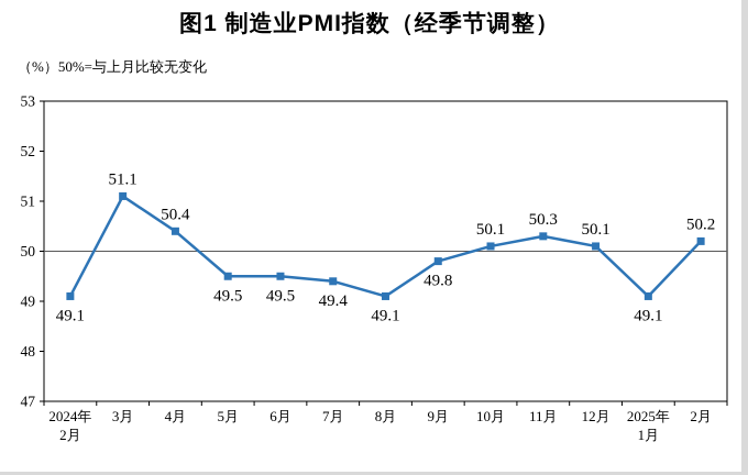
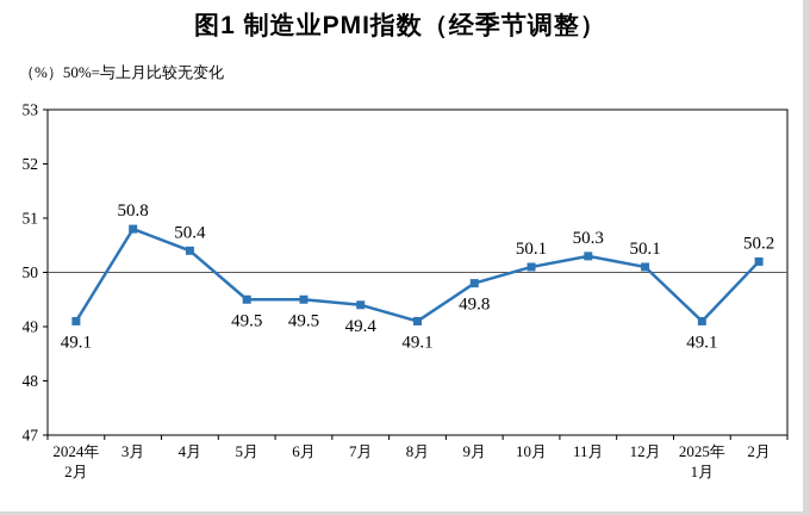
3月: 51.1 -> 50.8
